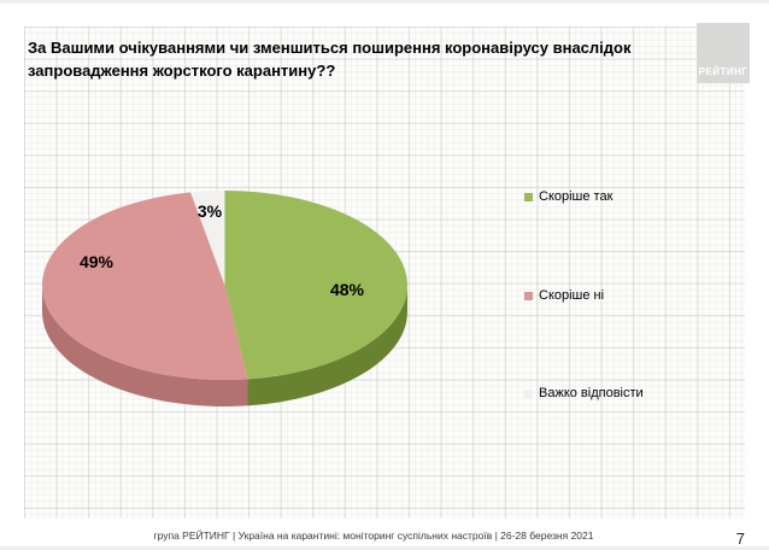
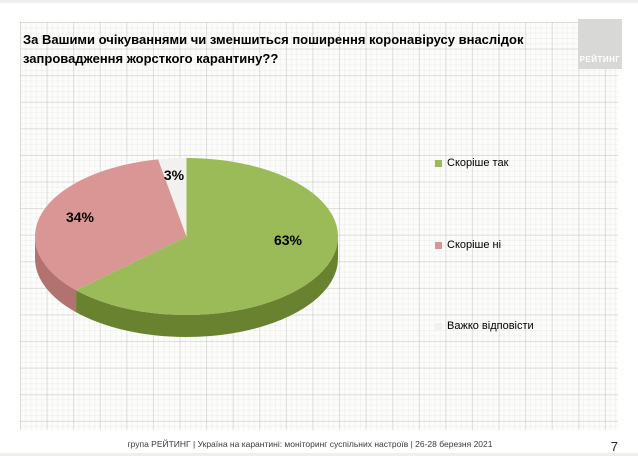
Скоріше так: 48% -> 63%
Скоріше ні: 49% -> 34%
